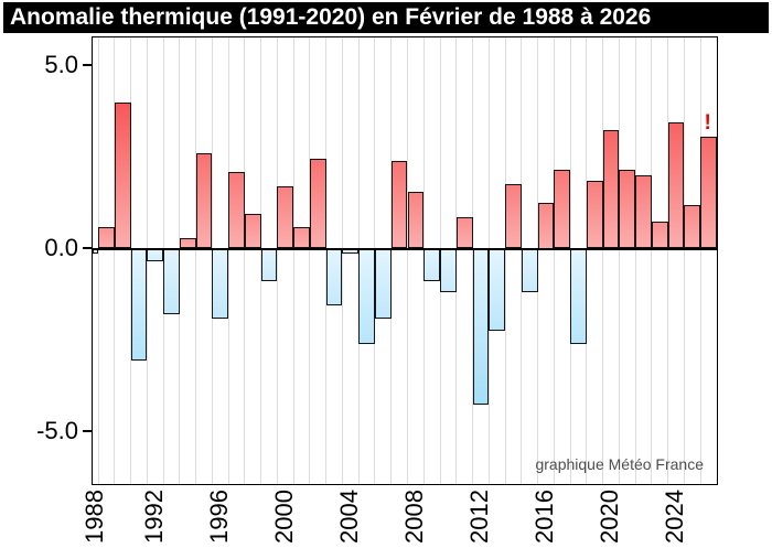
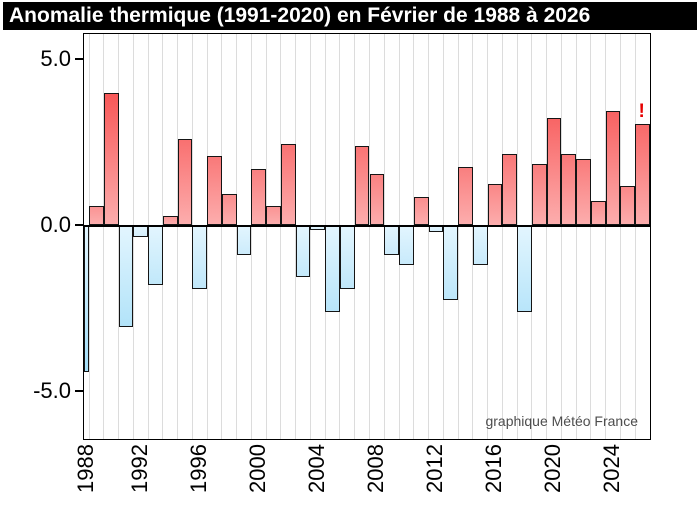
1988: -0.1 -> -4.4
2012: -4.2 -> -0.2
